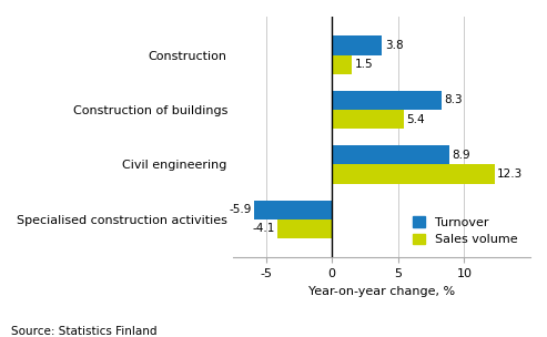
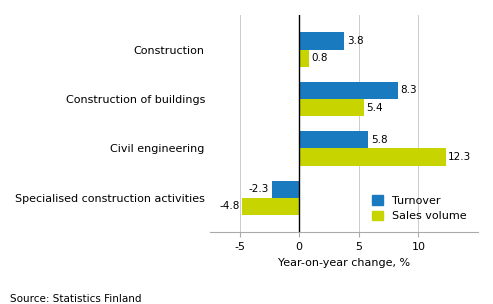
Sales volume/Construction: 1.5 -> 0.8
Turnover/Civil engineering: 8.9 -> 5.8
Turnover/Specialised construction activities: -5.9 -> -2.3
Sales volume/Specialised construction activities: -4.1 -> -4.8
